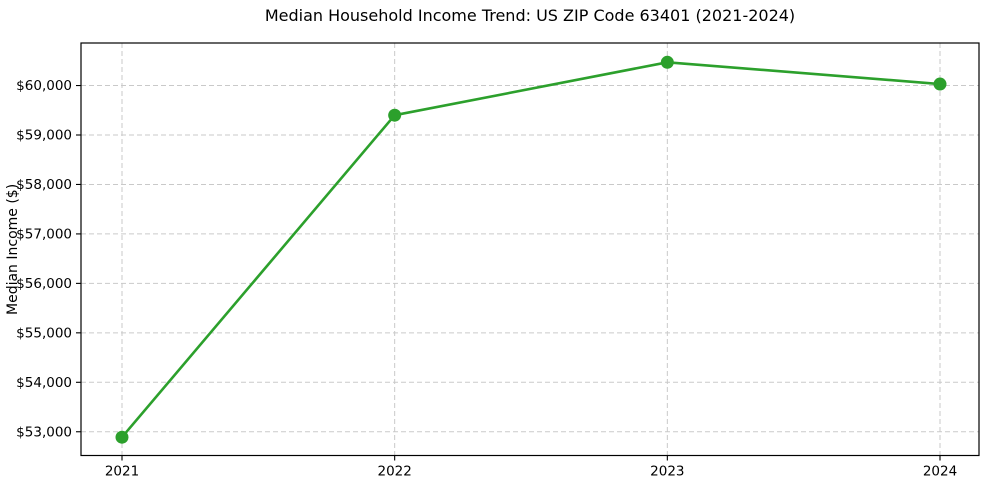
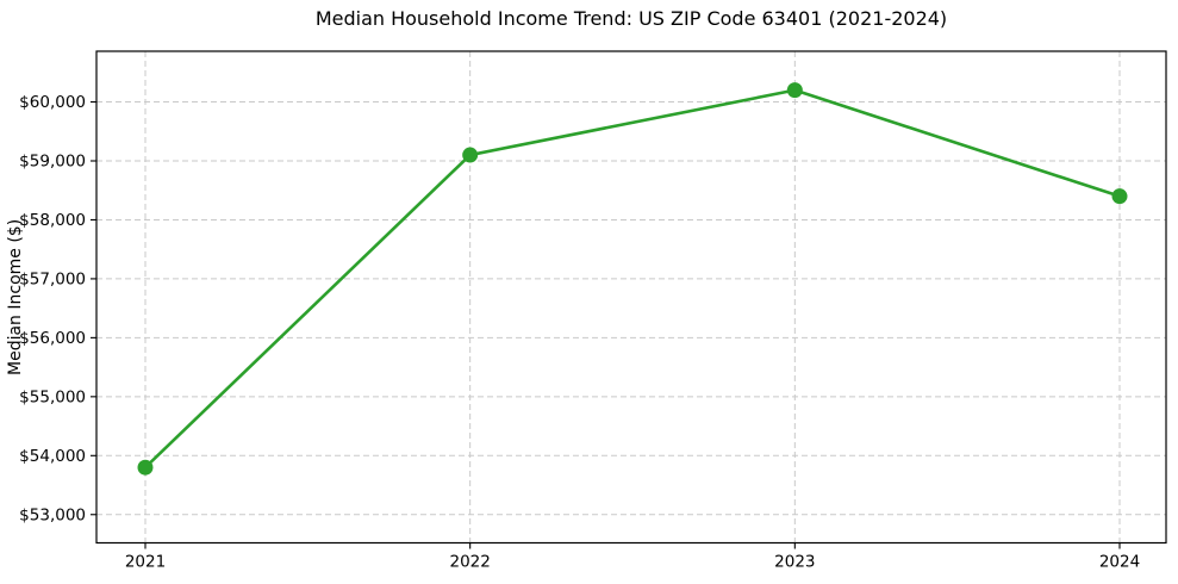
2021: $52900 -> $53800
2022: $59400 -> $59100
2023: $60500 -> $60200
2024: $60000 -> $58400
